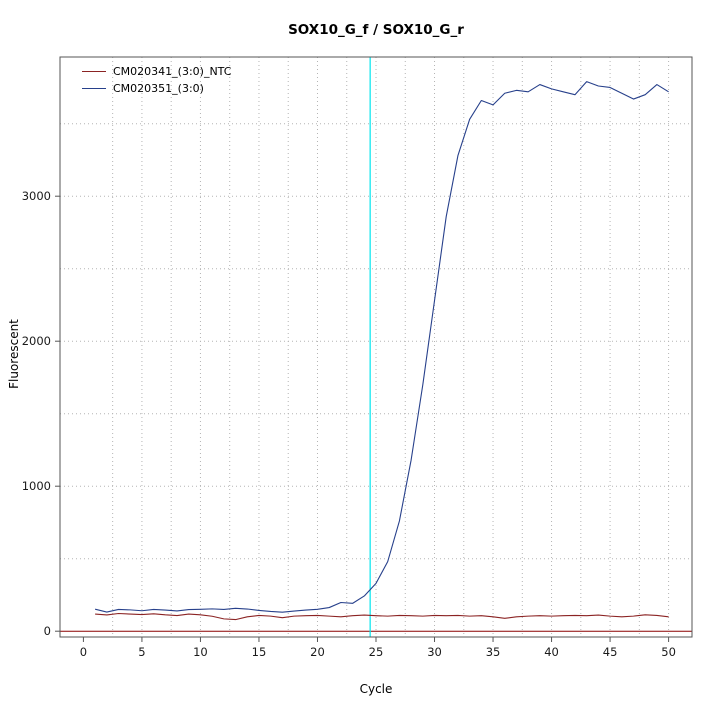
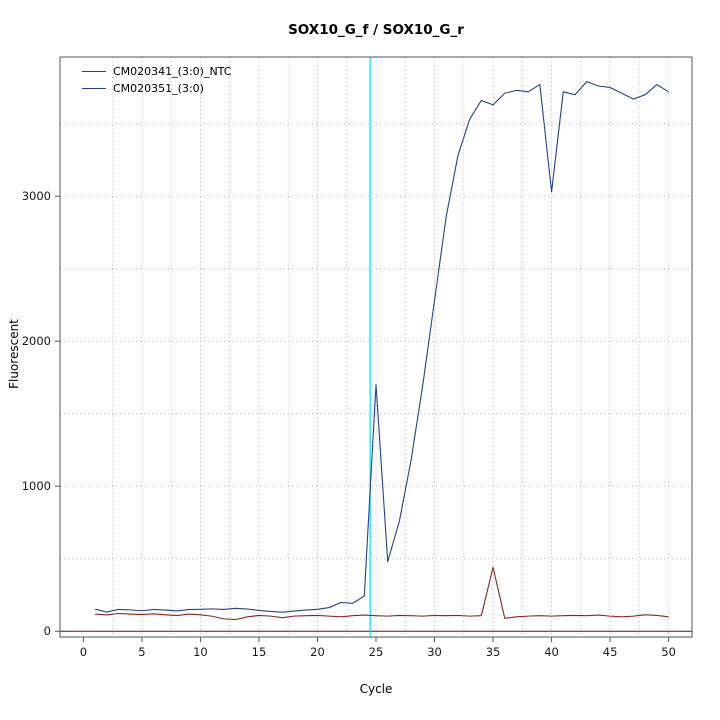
CM020351_(3:0)/25: 330 -> 1700
CM020341_(3:0)_NTC/35: 100 -> 440
CM020351_(3:0)/40: 3740 -> 3030
